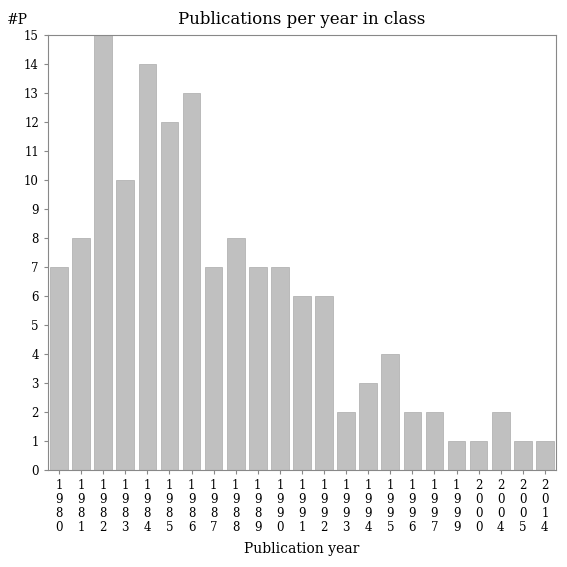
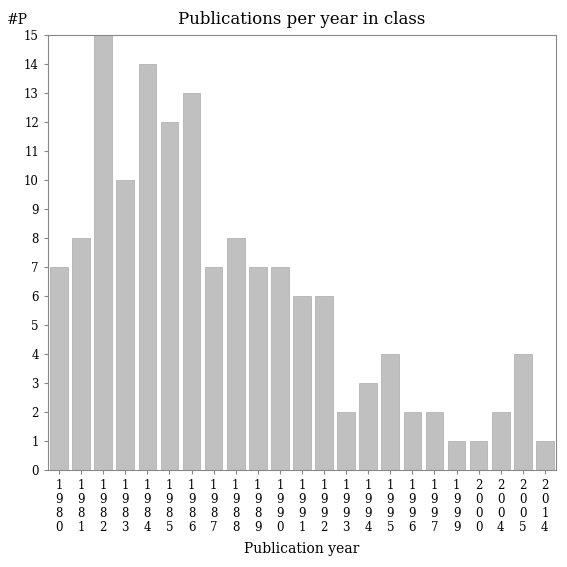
2 0 0 5: 1 -> 4
